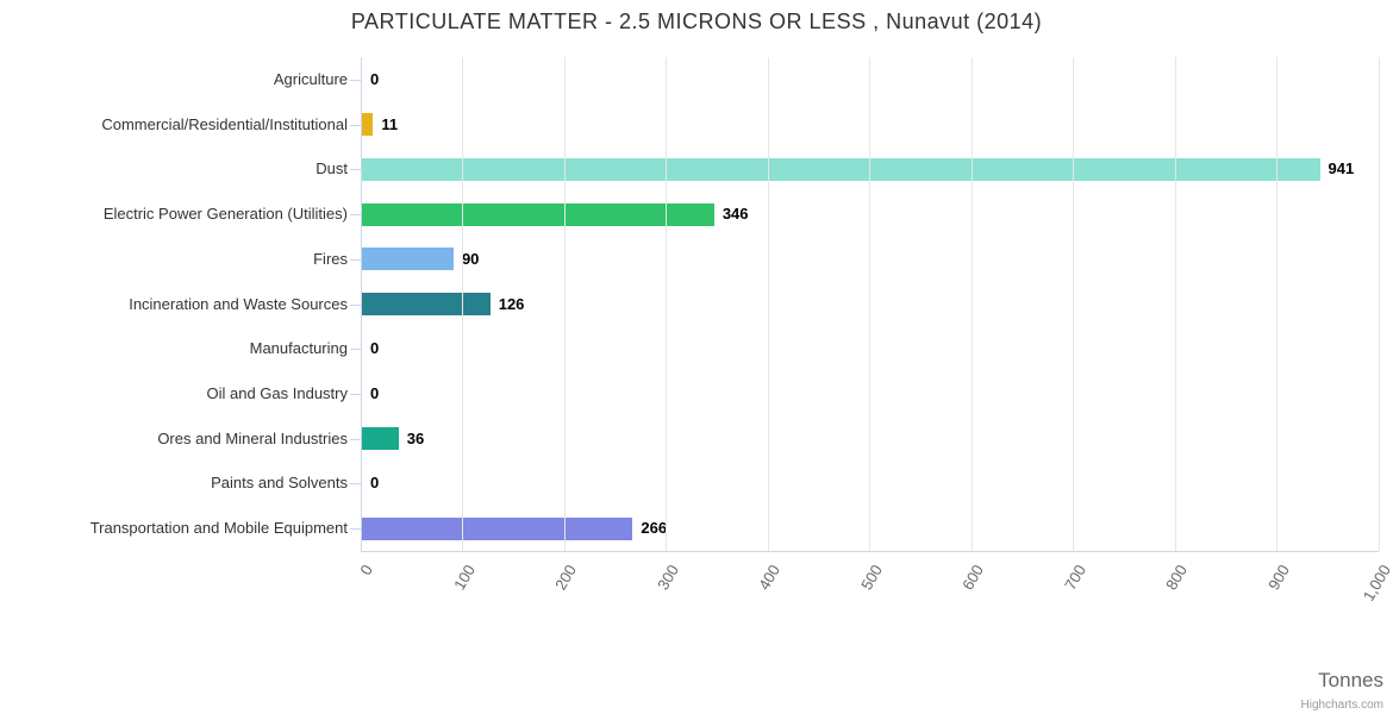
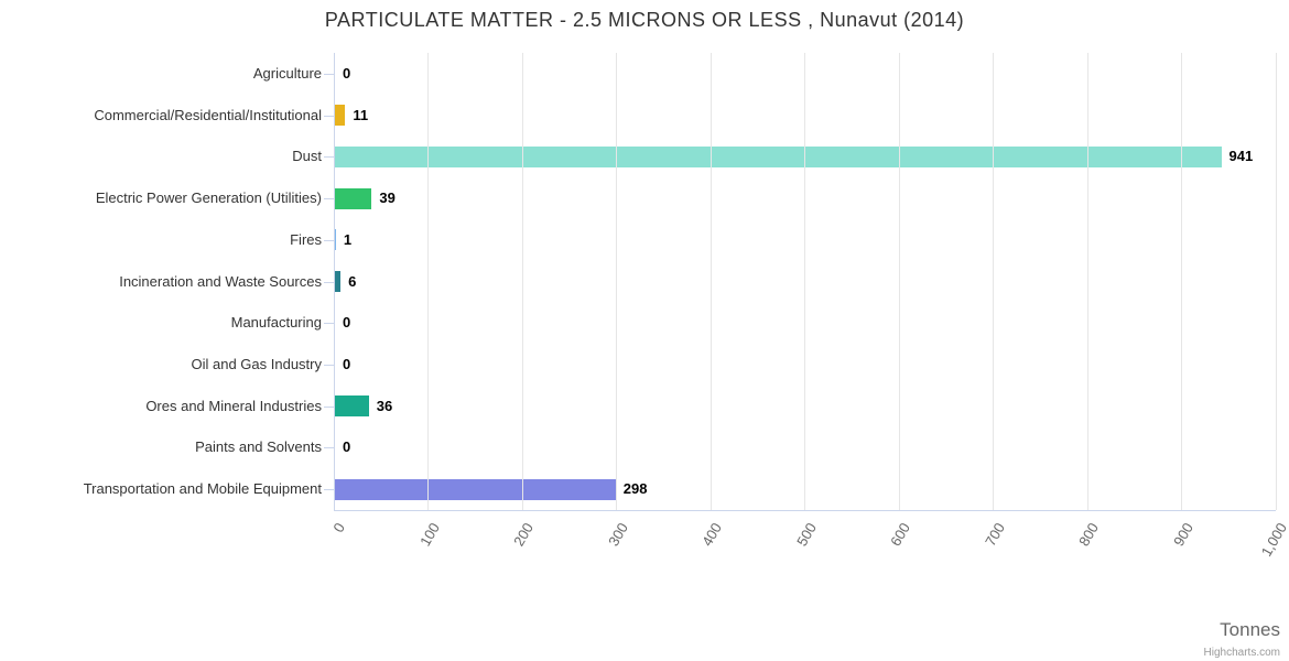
Electric Power Generation (Utilities): 346 -> 39
Fires: 90 -> 1
Incineration and Waste Sources: 126 -> 6
Transportation and Mobile Equipment: 266 -> 298
